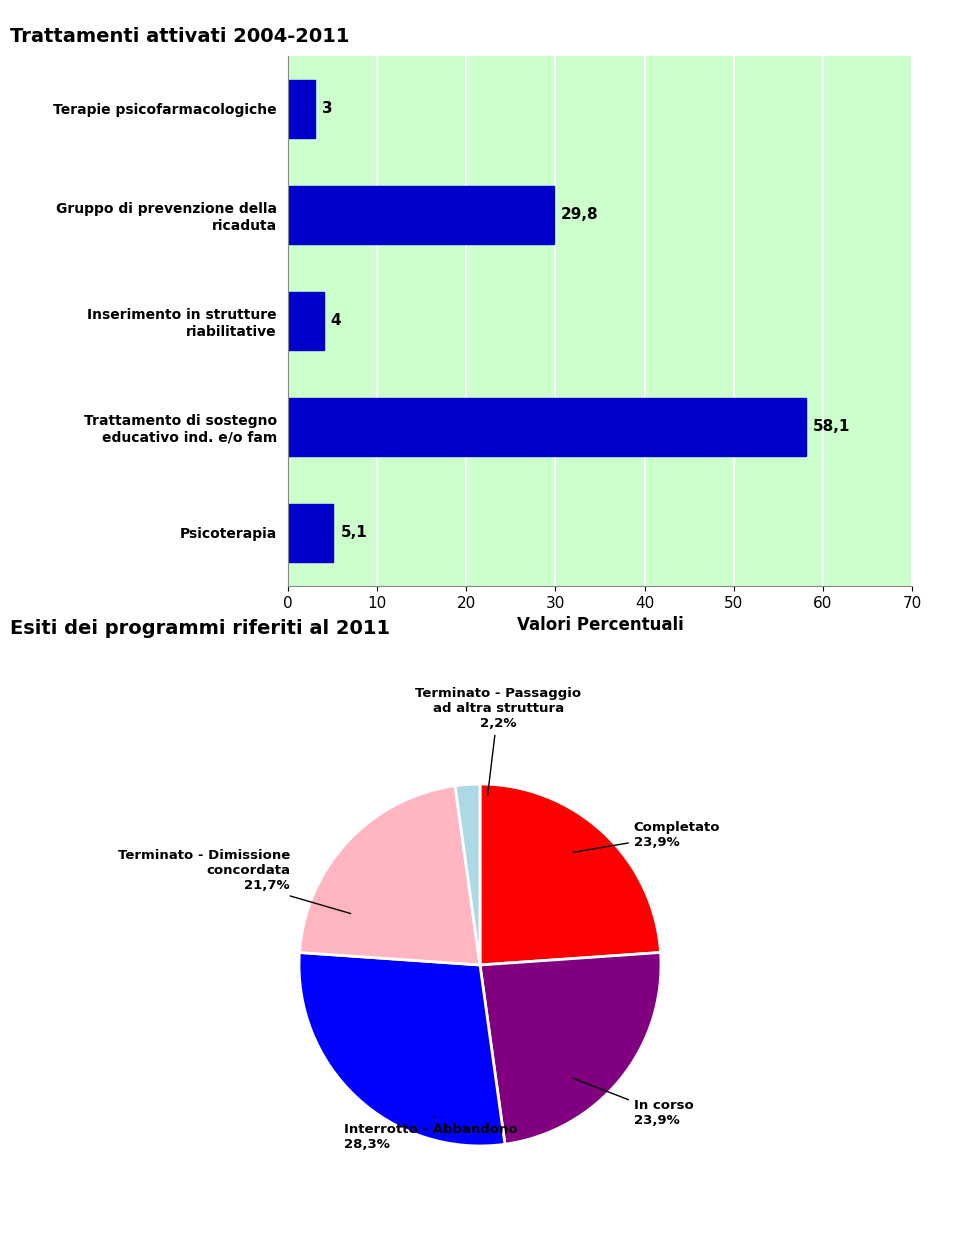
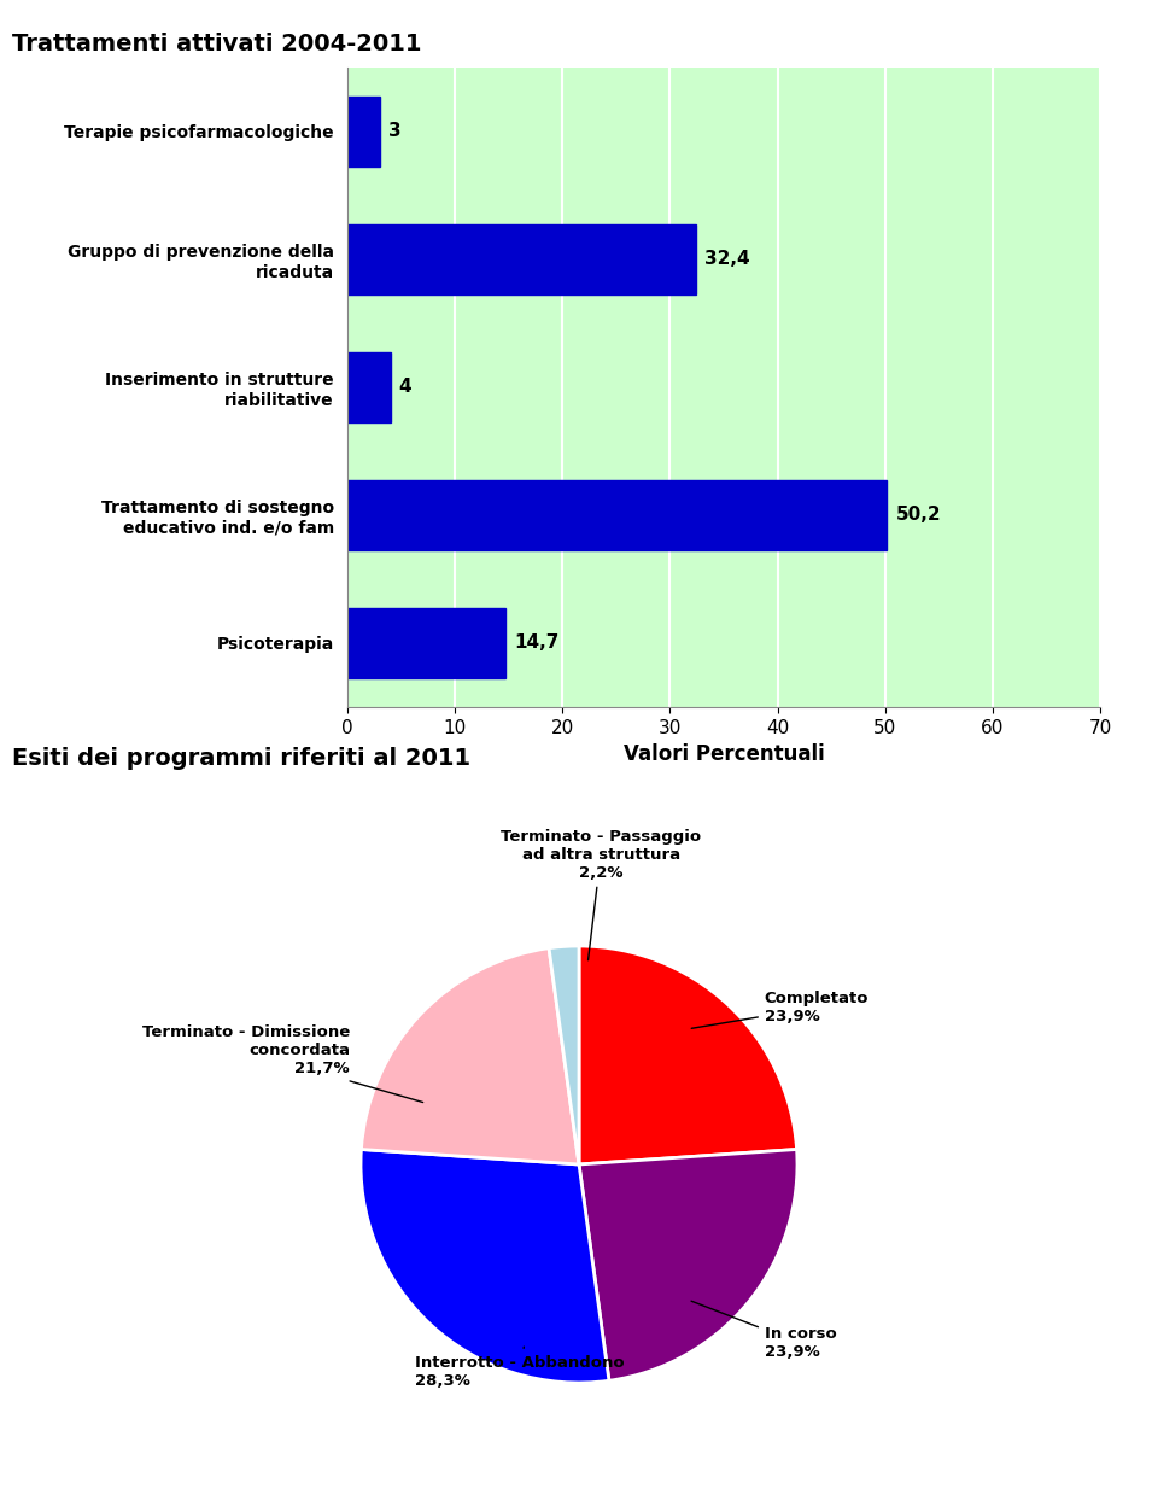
Gruppo di prevenzione della ricaduta: 29,8 -> 32,4
Trattamento di sostegno educativo ind. e/o fam: 58,1 -> 50,2
Psicoterapia: 5,1 -> 14,7
